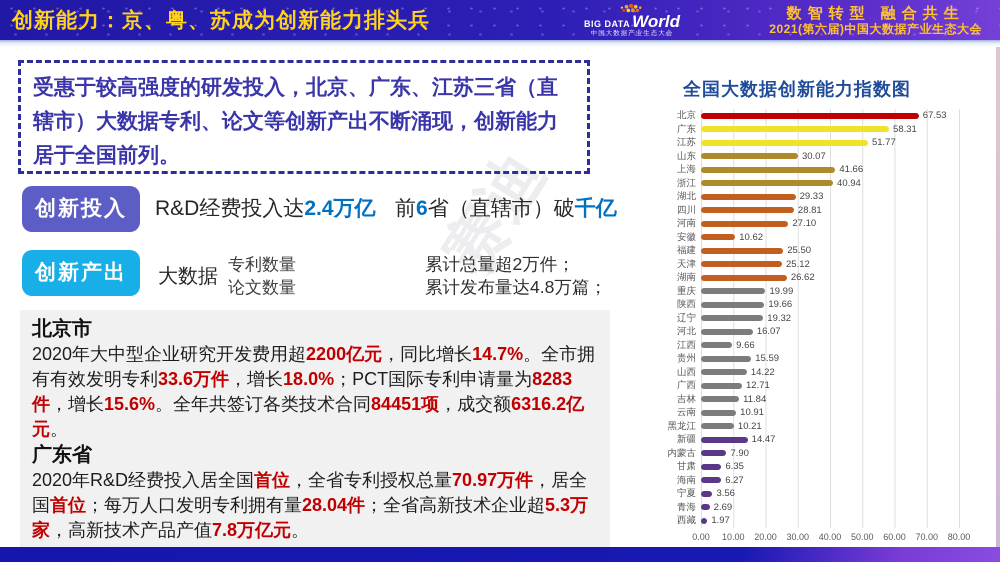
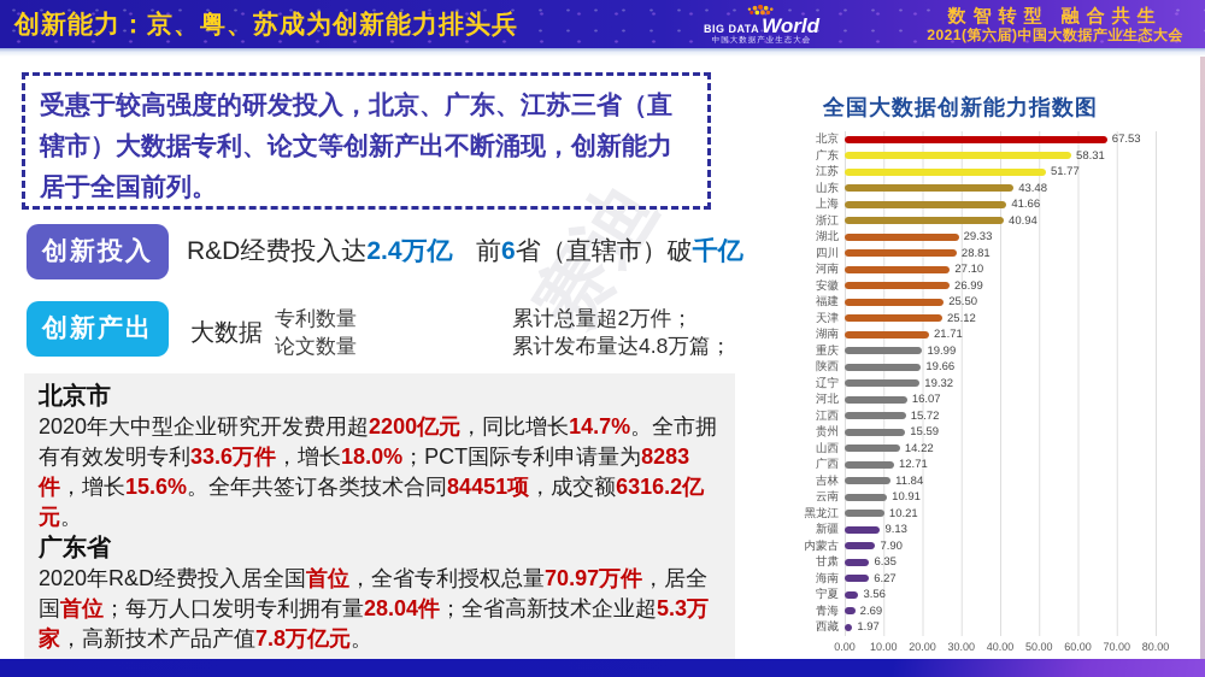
山东: 30.07 -> 43.48
安徽: 10.62 -> 26.99
湖南: 26.62 -> 21.71
江西: 9.66 -> 15.72
新疆: 14.47 -> 9.13
